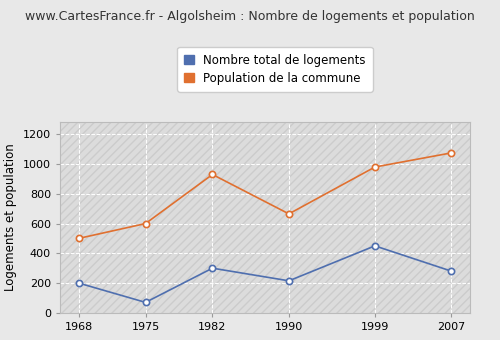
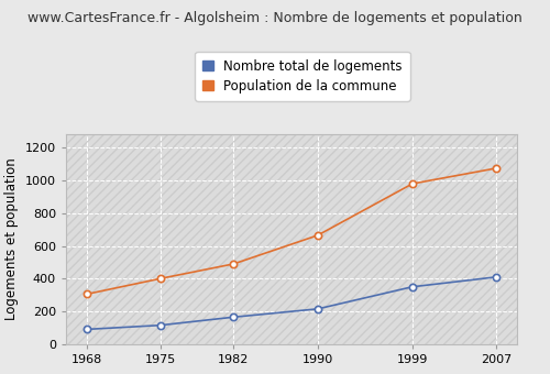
Nombre total de logements/1968: 200 -> 90
Population de la commune/1968: 500 -> 300
Nombre total de logements/1975: 70 -> 120
Population de la commune/1975: 600 -> 400
Nombre total de logements/1982: 300 -> 160
Population de la commune/1982: 930 -> 490
Nombre total de logements/1999: 450 -> 350
Nombre total de logements/2007: 280 -> 410
